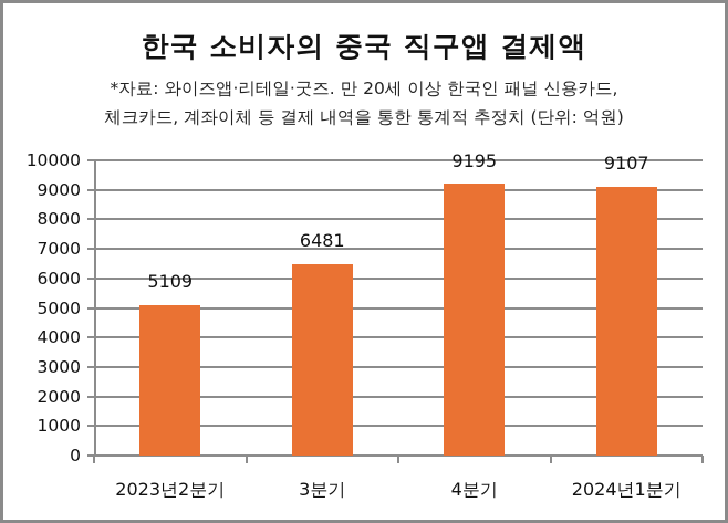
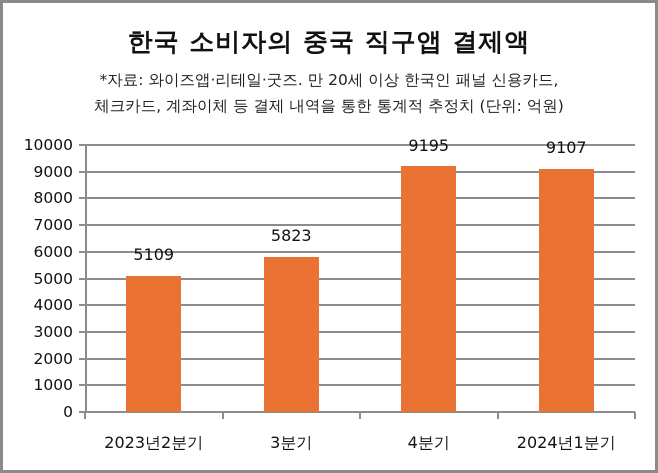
3분기: 6481 -> 5823
